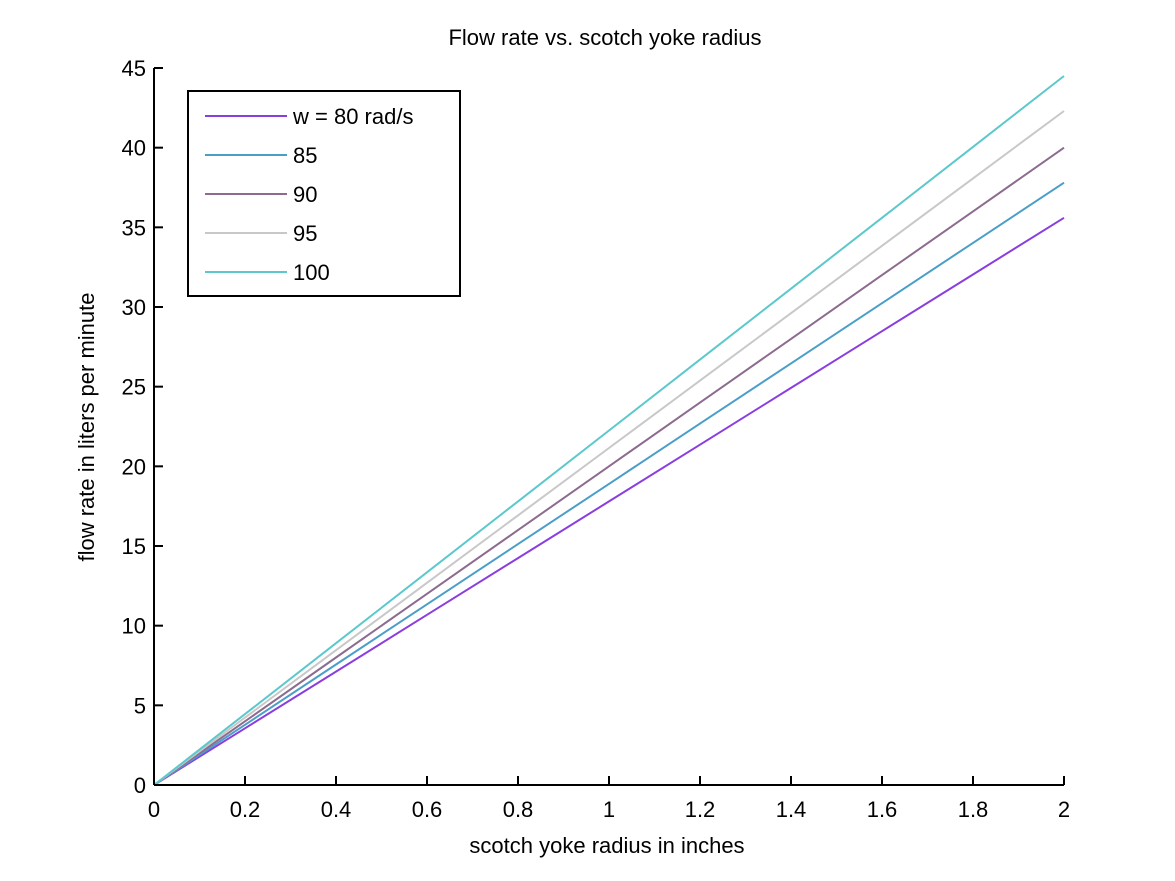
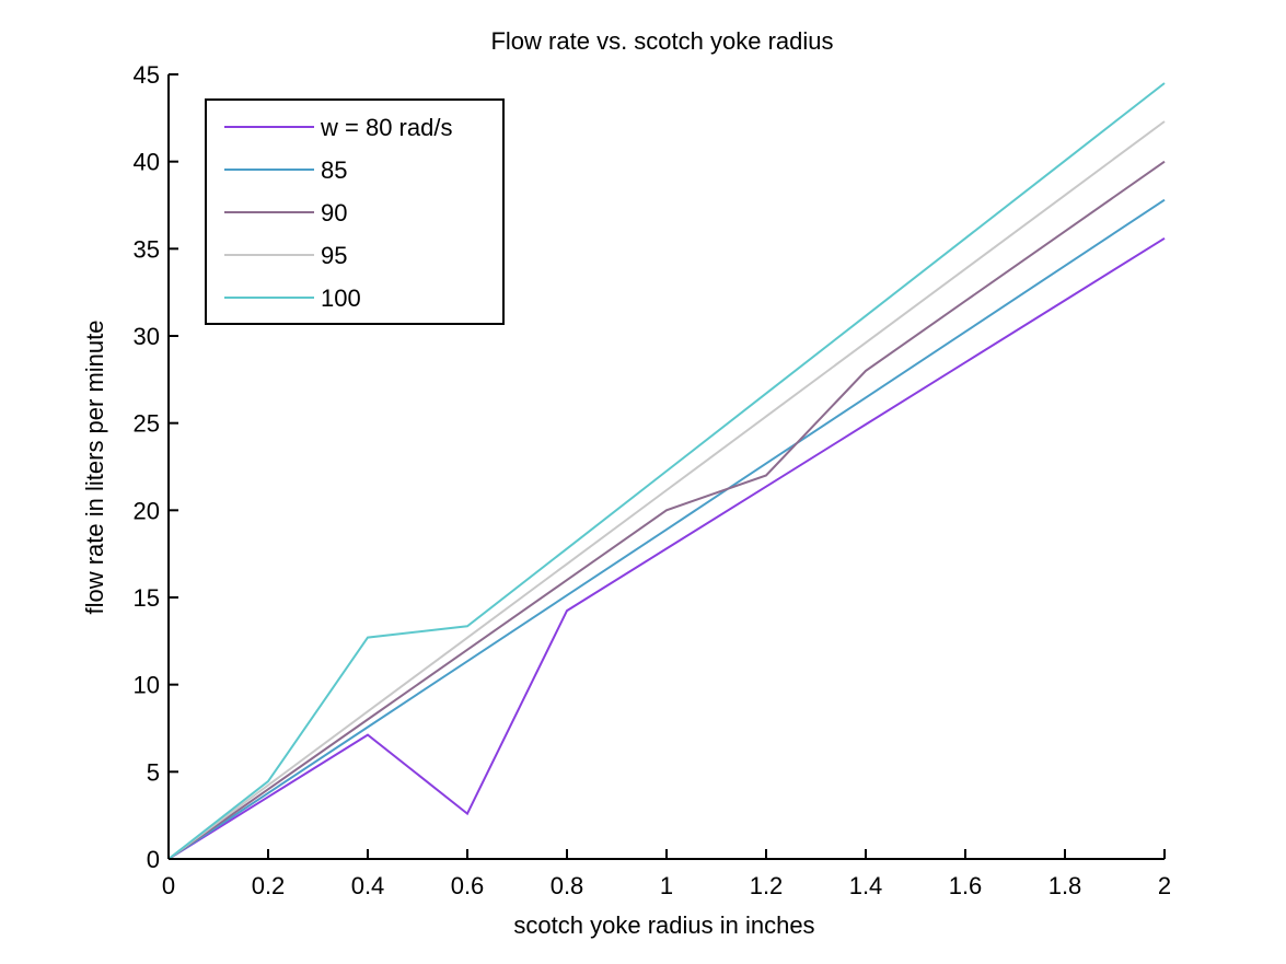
100/0.4: 8.9 -> 12.7
w = 80 rad/s/0.6: 10.7 -> 2.6
90/1.2: 24 -> 22
